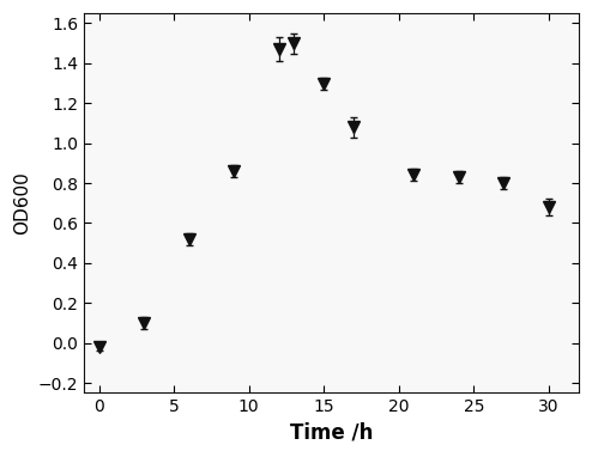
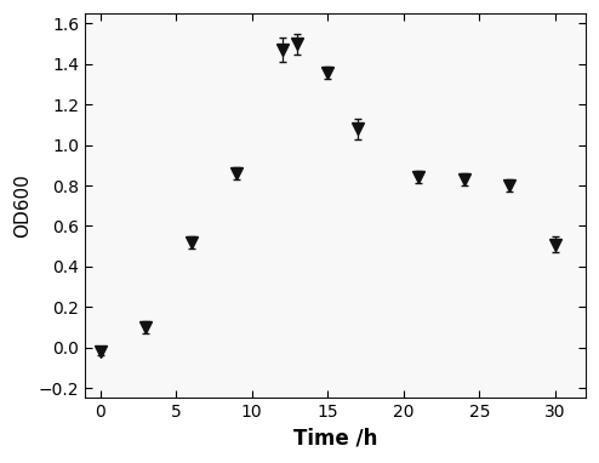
15: 1.30 -> 1.36
30: 0.68 -> 0.51
